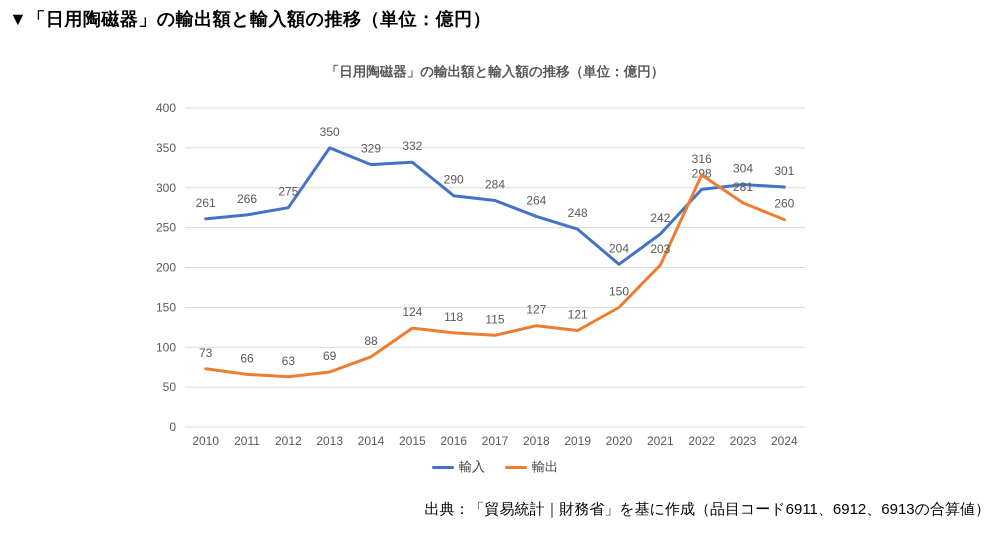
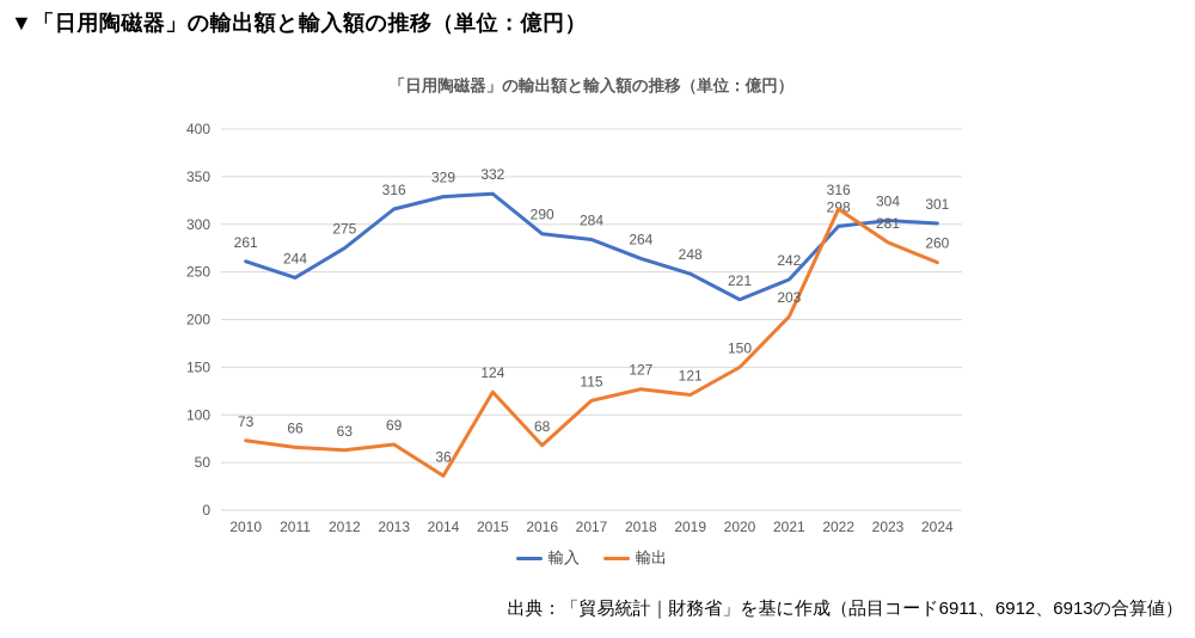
輸入/2011: 266 -> 244
輸入/2013: 350 -> 316
輸出/2014: 88 -> 36
輸出/2016: 118 -> 68
輸入/2020: 204 -> 221
